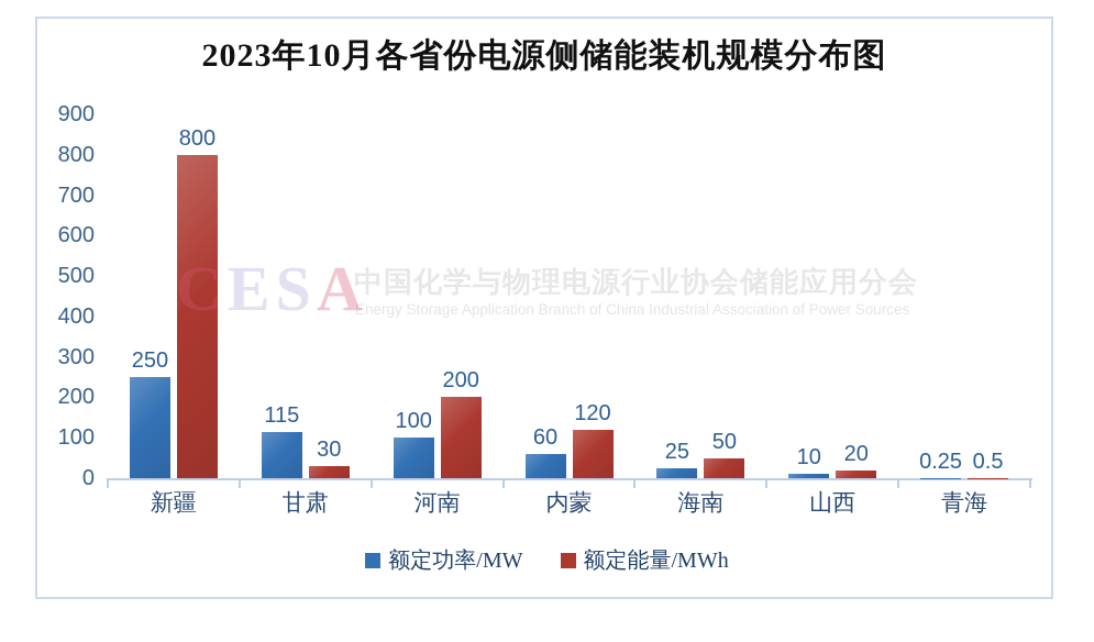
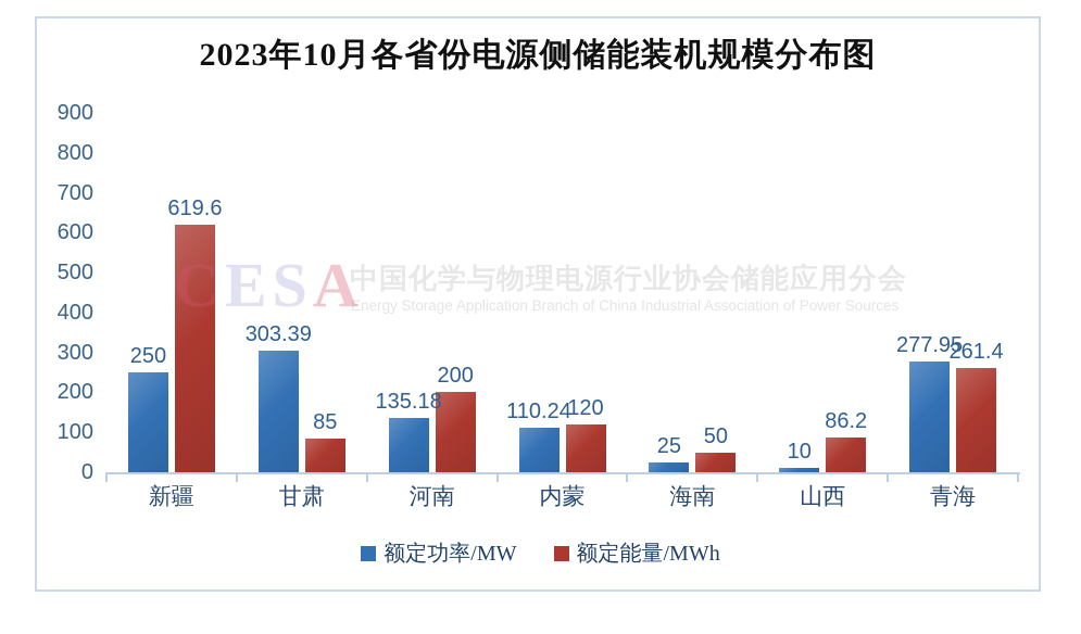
额定能量/MWh/新疆: 800 -> 619.6
额定功率/MW/甘肃: 115 -> 303.39
额定能量/MWh/甘肃: 30 -> 85
额定功率/MW/河南: 100 -> 135.18
额定功率/MW/内蒙: 60 -> 110.24
额定能量/MWh/山西: 20 -> 86.2
额定功率/MW/青海: 0.25 -> 277.95
额定能量/MWh/青海: 0.5 -> 261.4
